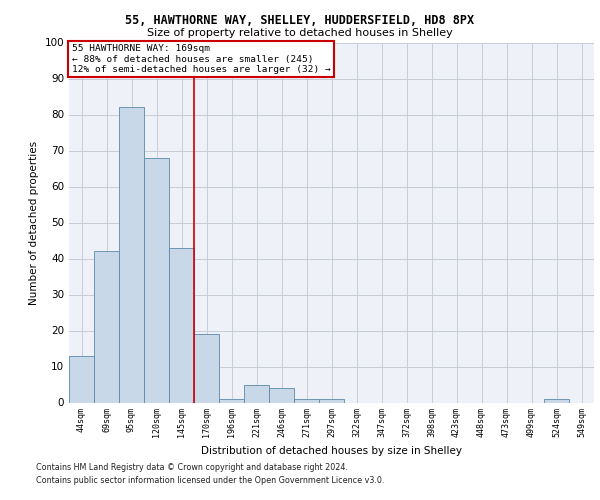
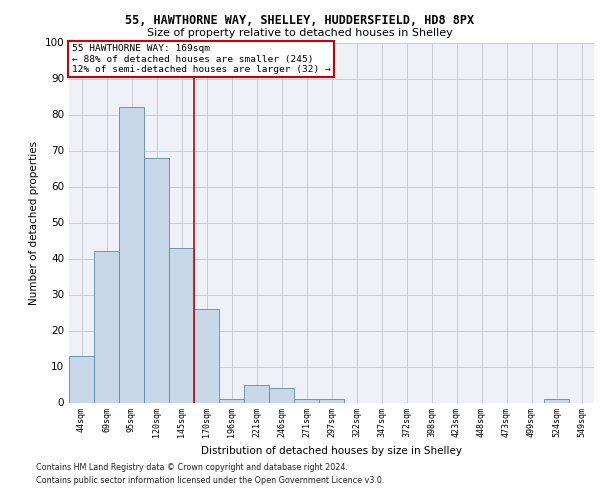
170sqm: 19 -> 26
